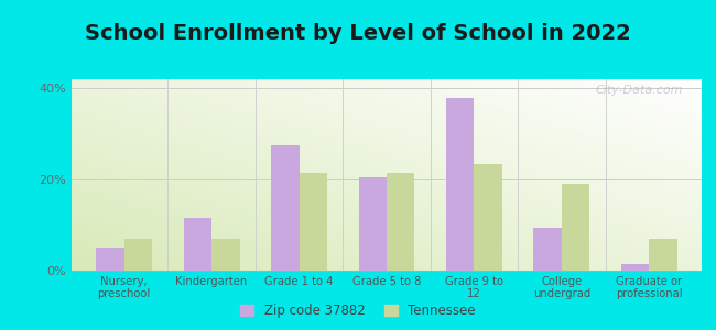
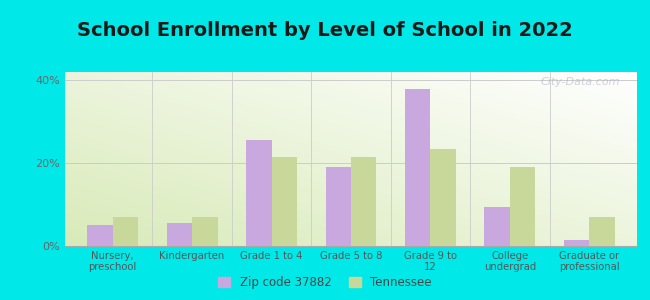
Zip code 37882/Kindergarten: 11.5% -> 5.5%
Zip code 37882/Grade 1 to 4: 27.5% -> 25.5%
Zip code 37882/Grade 5 to 8: 20.5% -> 19.0%
